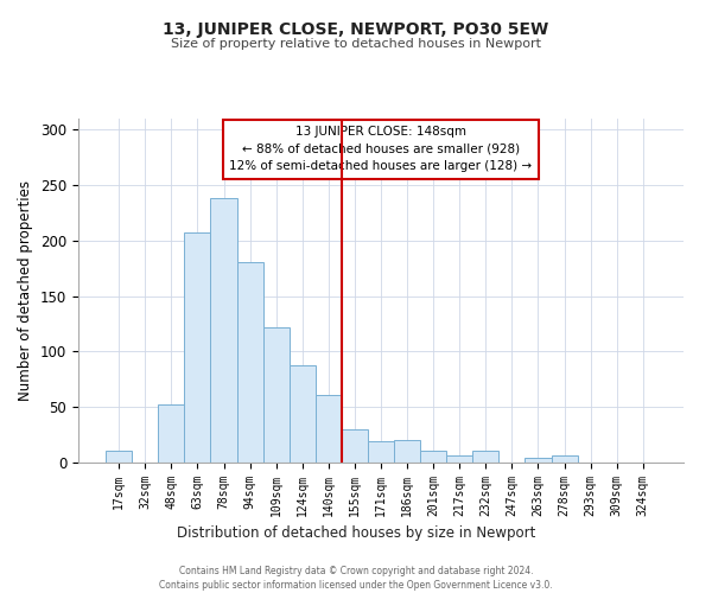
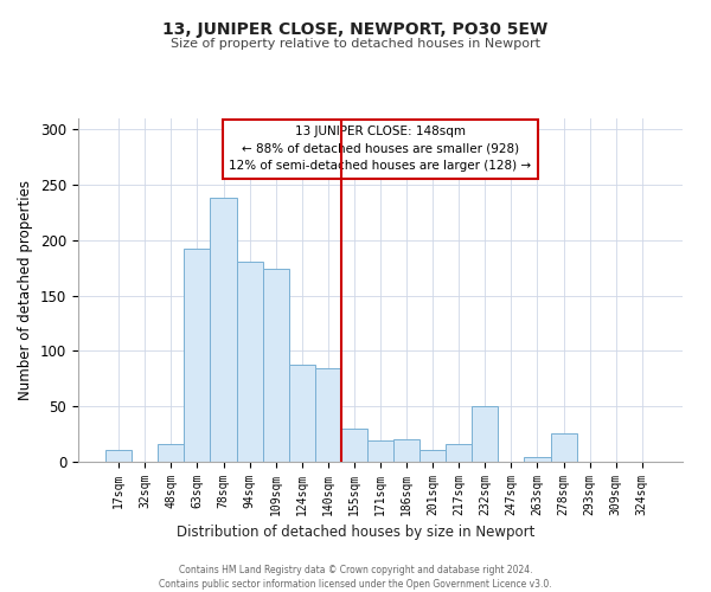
48sqm: 52 -> 16
63sqm: 207 -> 192
109sqm: 122 -> 174
140sqm: 61 -> 84
217sqm: 6 -> 16
232sqm: 11 -> 50
278sqm: 6 -> 26
